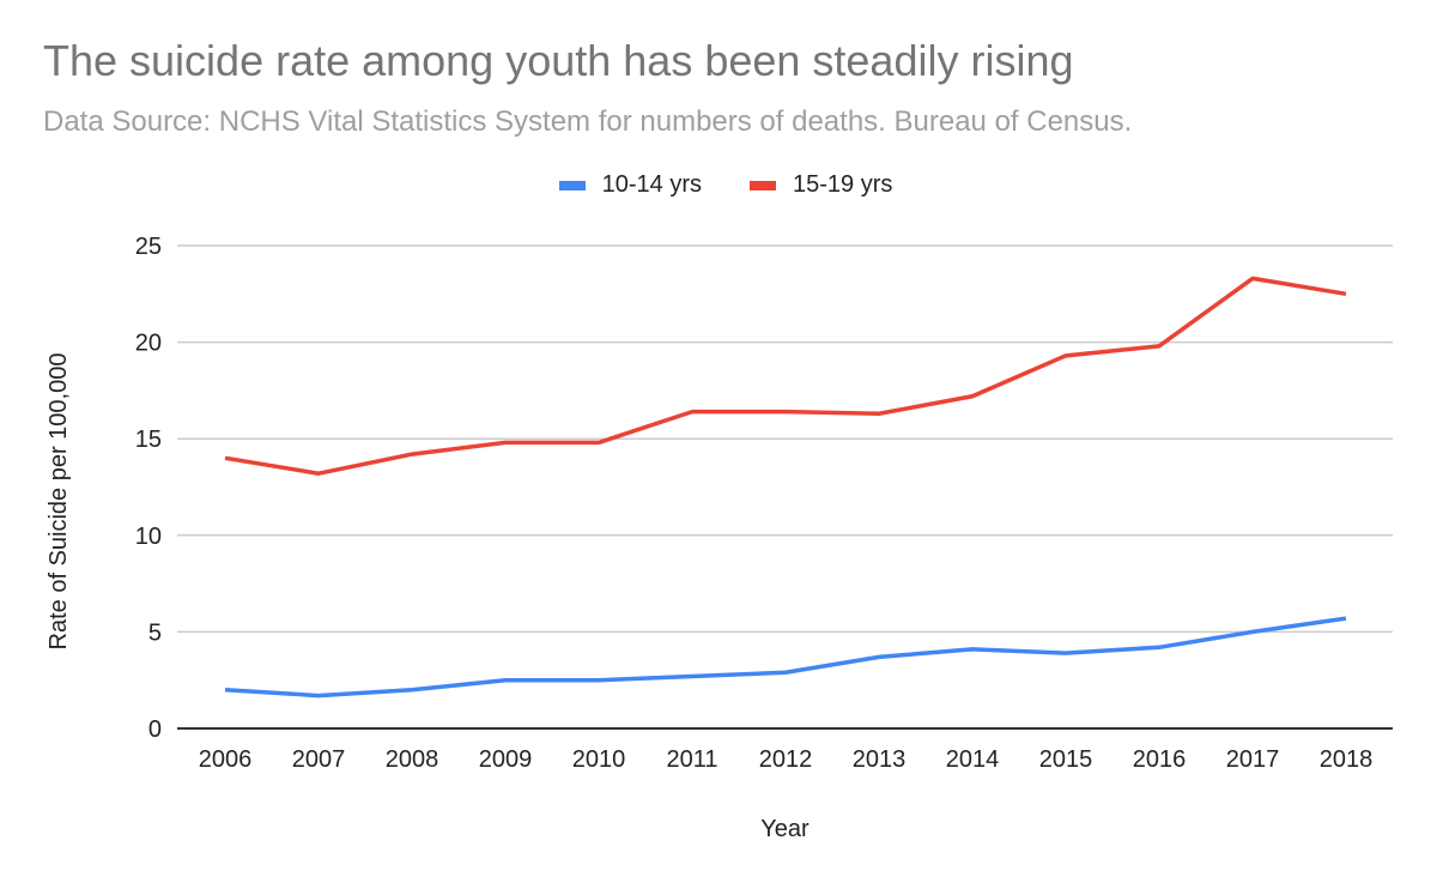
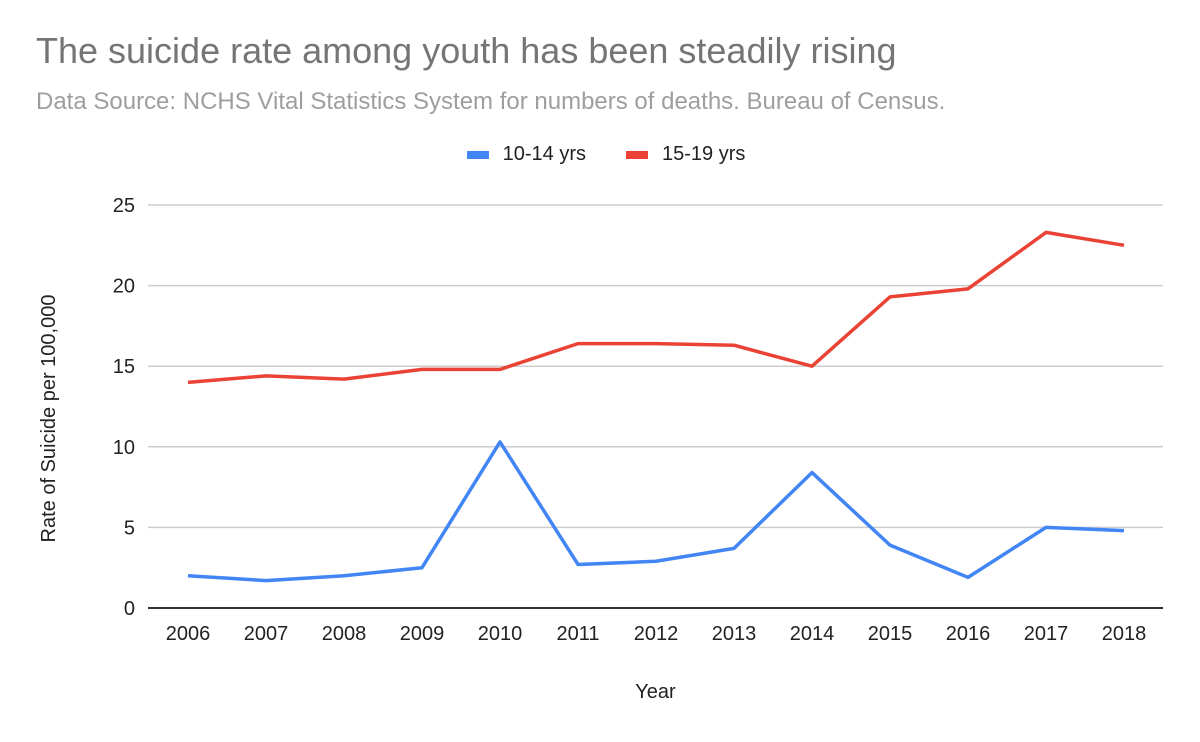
15-19 yrs/2007: 13.2 -> 14.4
10-14 yrs/2010: 2.5 -> 10.3
10-14 yrs/2014: 4.1 -> 8.4
15-19 yrs/2014: 17.2 -> 15.0
10-14 yrs/2016: 4.2 -> 1.9
10-14 yrs/2018: 5.7 -> 4.8
